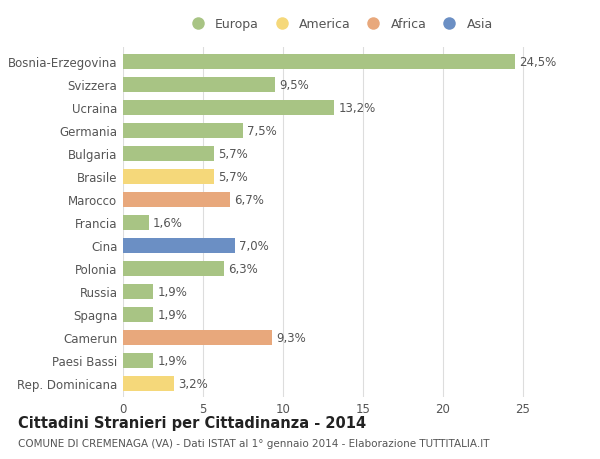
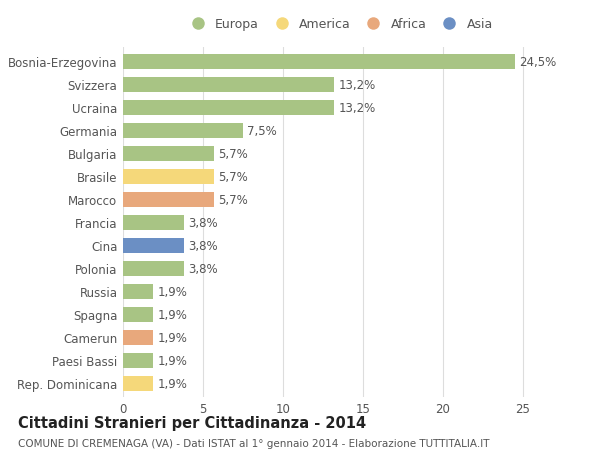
Svizzera: 9,5% -> 13,2%
Marocco: 6,7% -> 5,7%
Francia: 1,6% -> 3,8%
Cina: 7,0% -> 3,8%
Polonia: 6,3% -> 3,8%
Camerun: 9,3% -> 1,9%
Rep. Dominicana: 3,2% -> 1,9%
